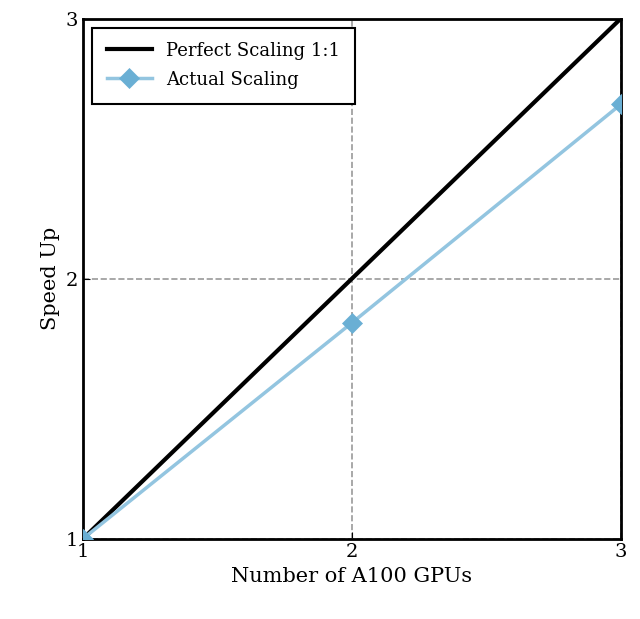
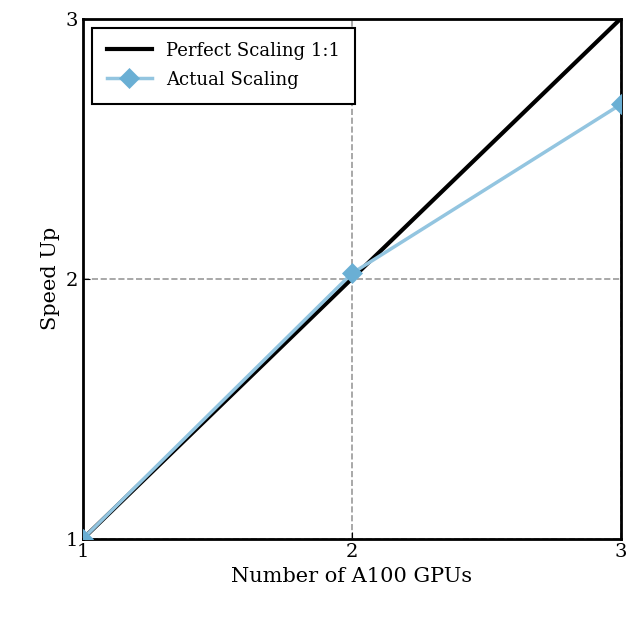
2: 1.83 -> 2.02
